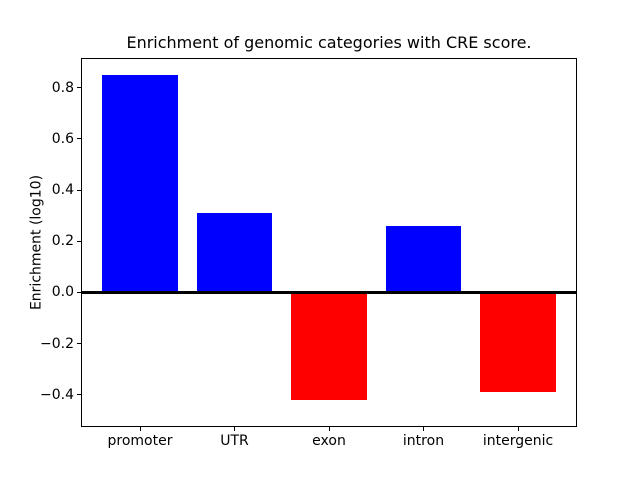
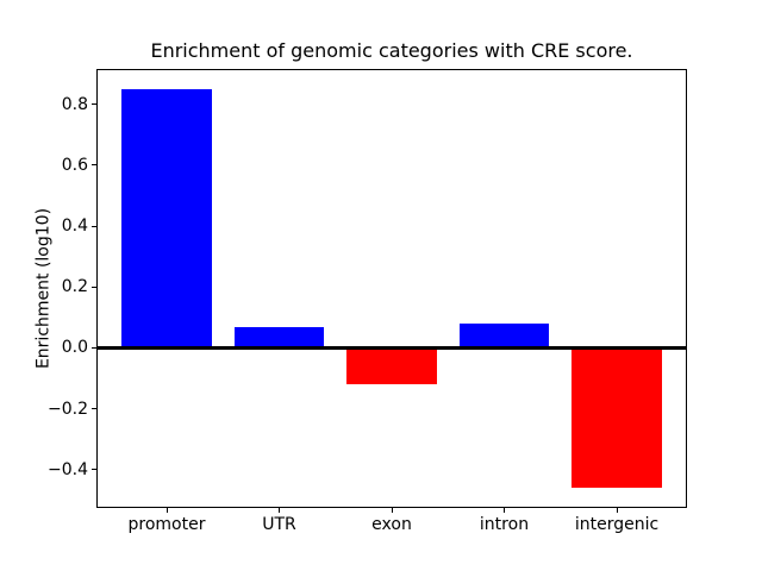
UTR: 0.31 -> 0.07
exon: -0.42 -> -0.12
intron: 0.26 -> 0.08
intergenic: -0.39 -> -0.46
